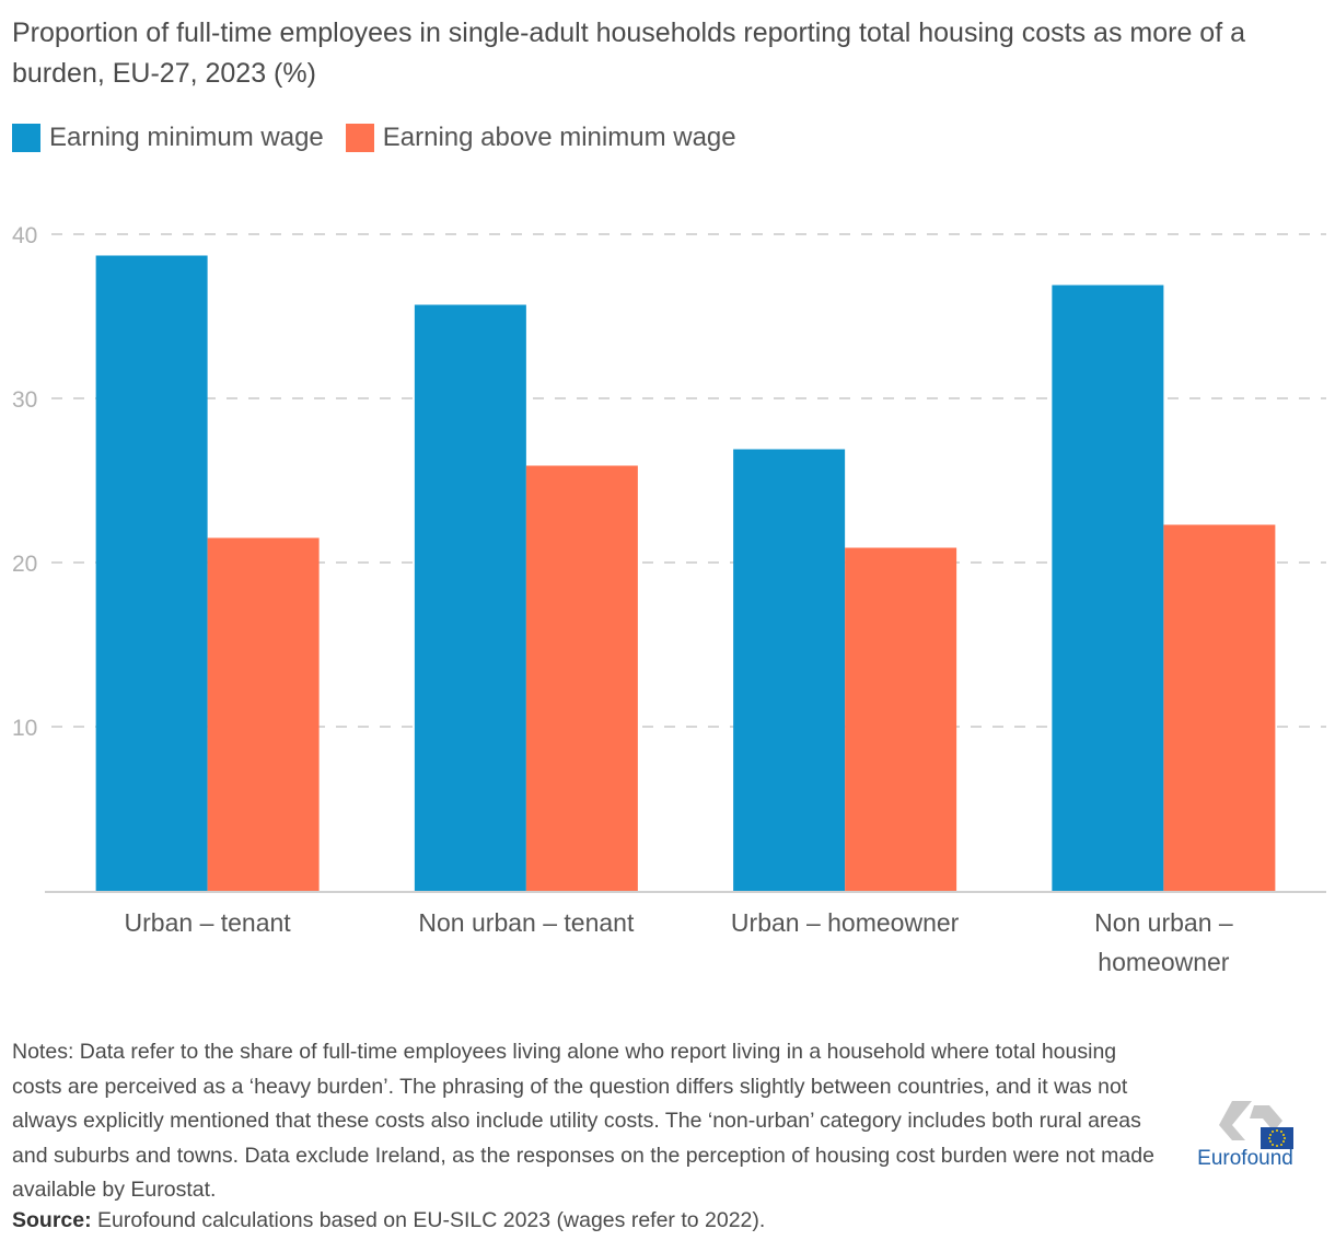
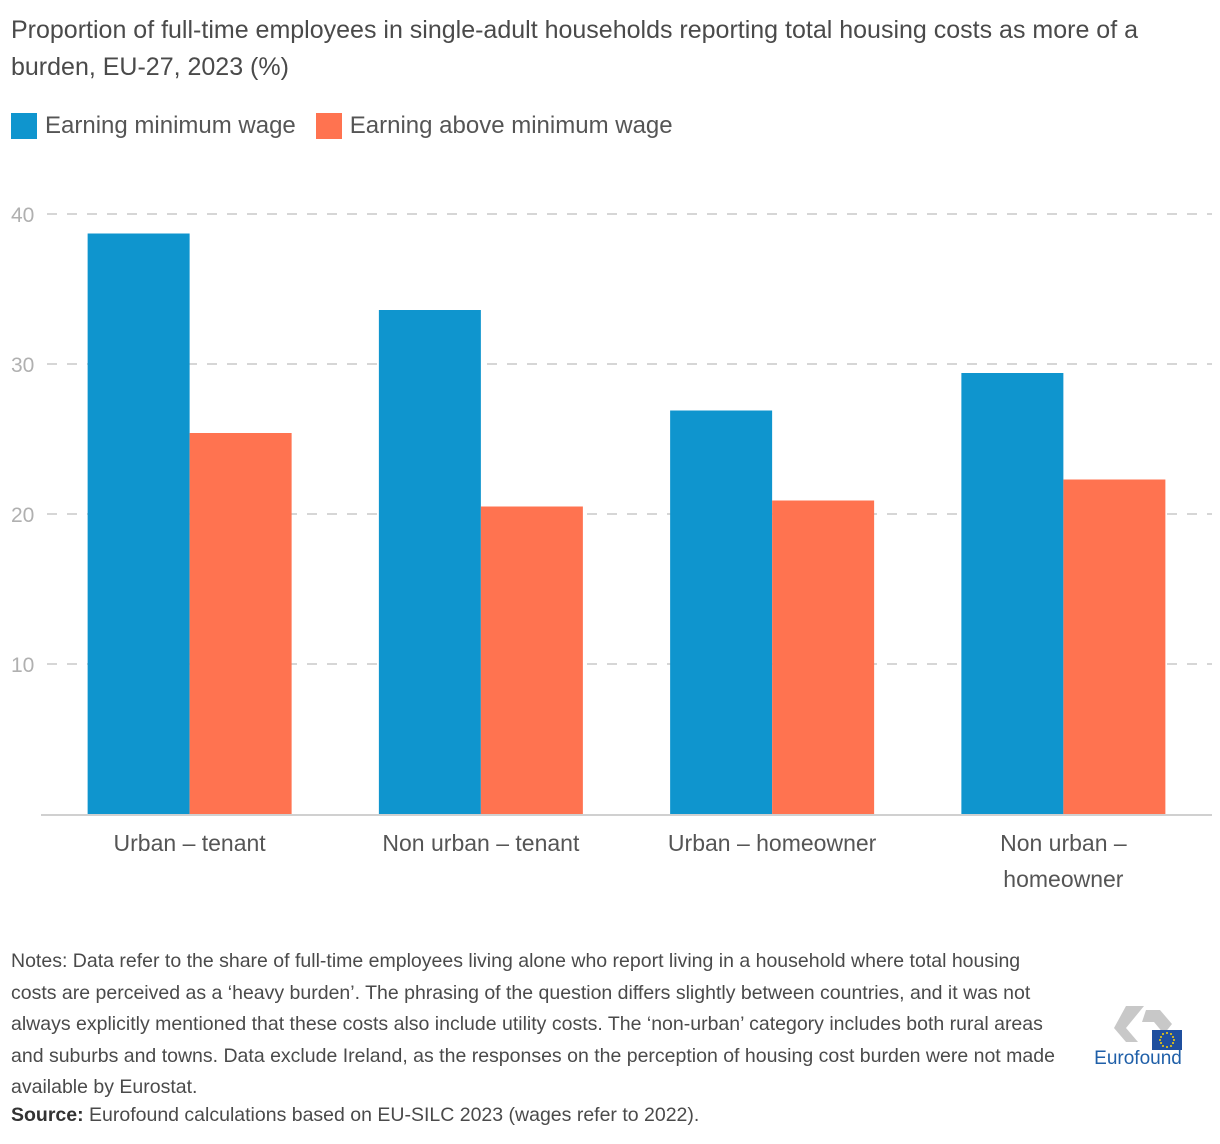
Earning above minimum wage/Urban – tenant: 21.5 -> 25.4
Earning minimum wage/Non urban – tenant: 35.7 -> 33.6
Earning above minimum wage/Non urban – tenant: 25.9 -> 20.5
Earning minimum wage/Non urban – homeowner: 36.9 -> 29.4
